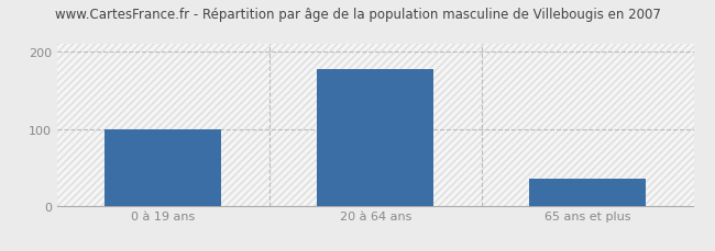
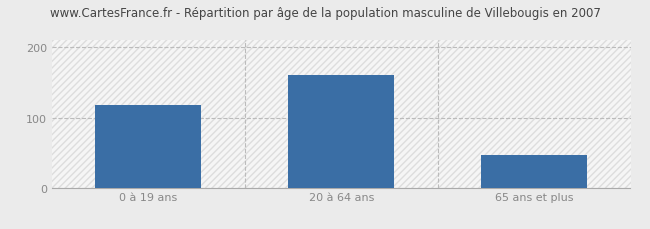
0 à 19 ans: 100 -> 118
20 à 64 ans: 178 -> 160
65 ans et plus: 35 -> 46
